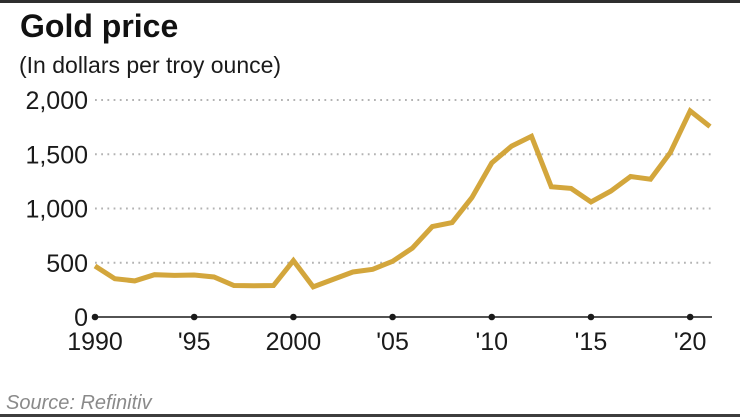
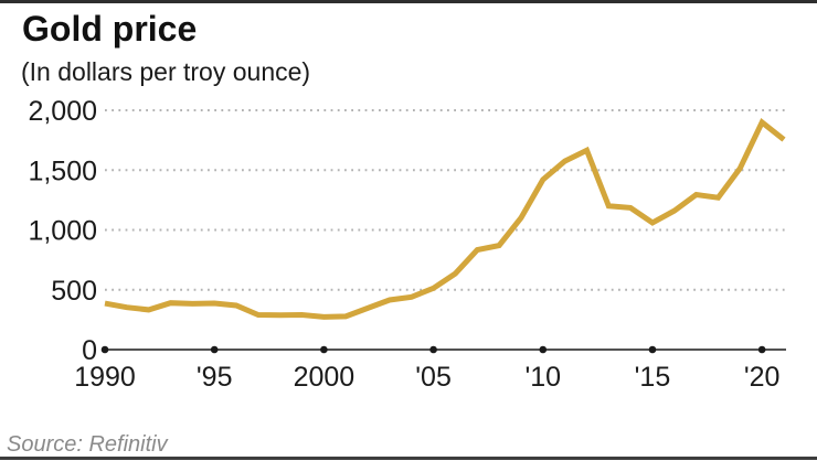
1990: 470 -> 390
2000: 520 -> 270
